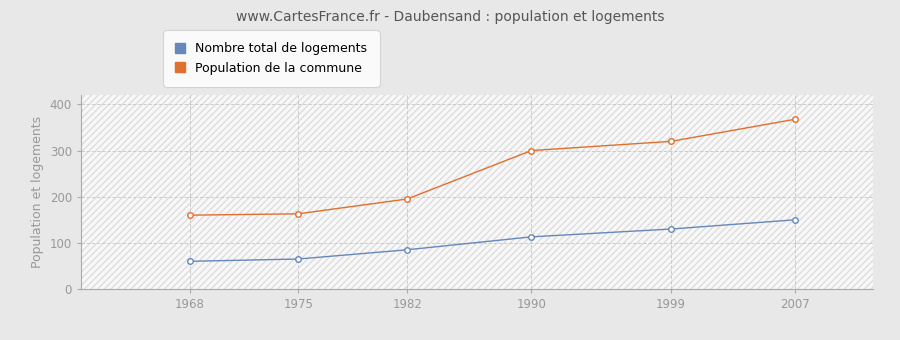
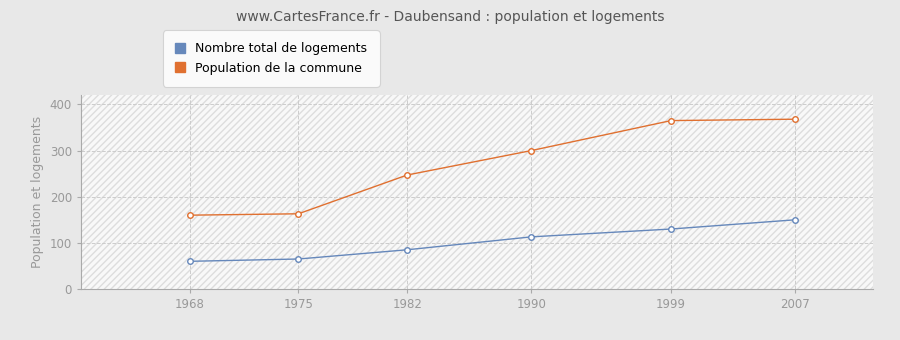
Population de la commune/1982: 195 -> 247
Population de la commune/1999: 320 -> 365
